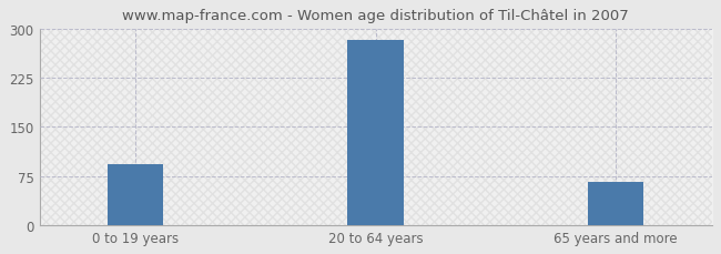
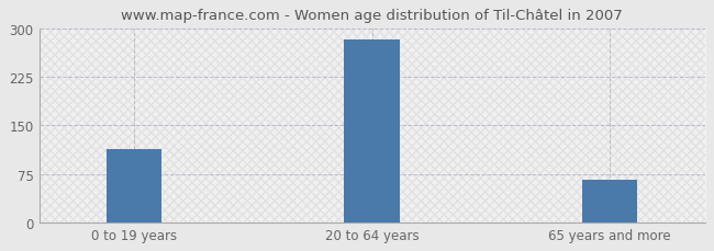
0 to 19 years: 92 -> 113
